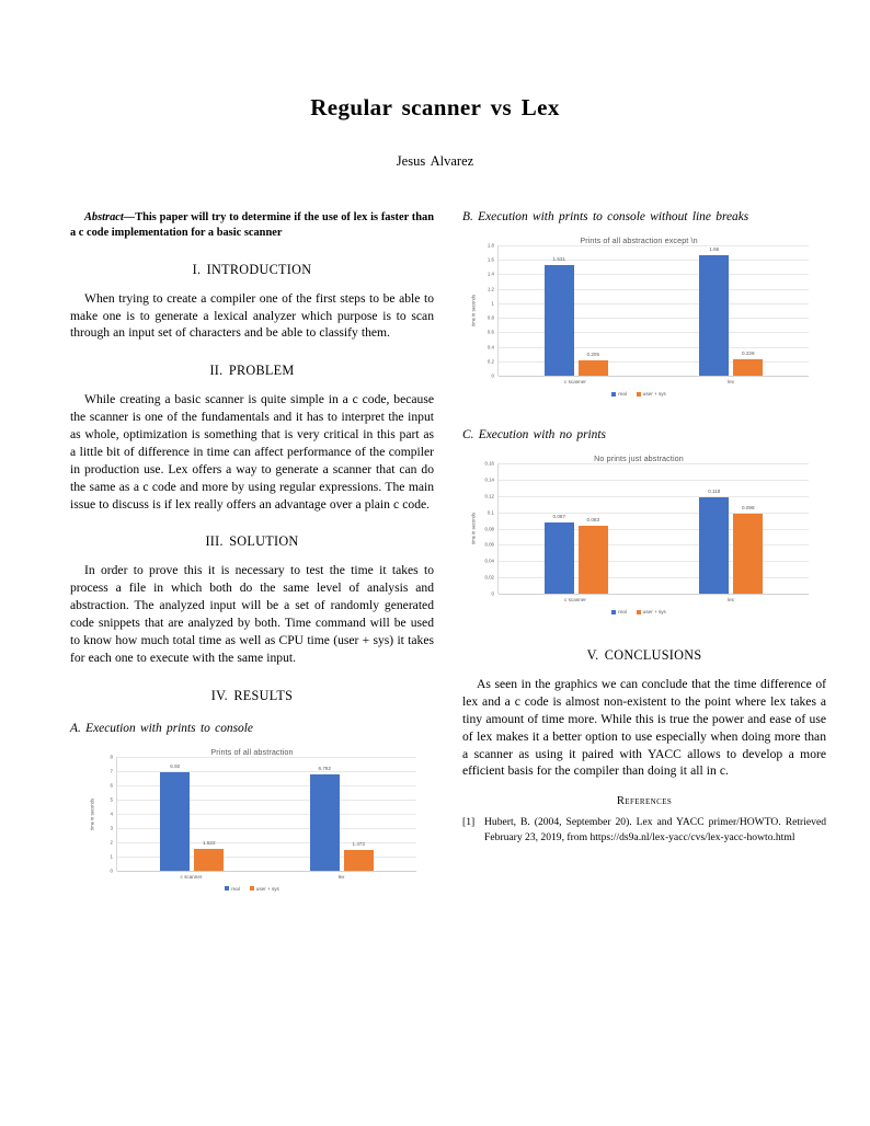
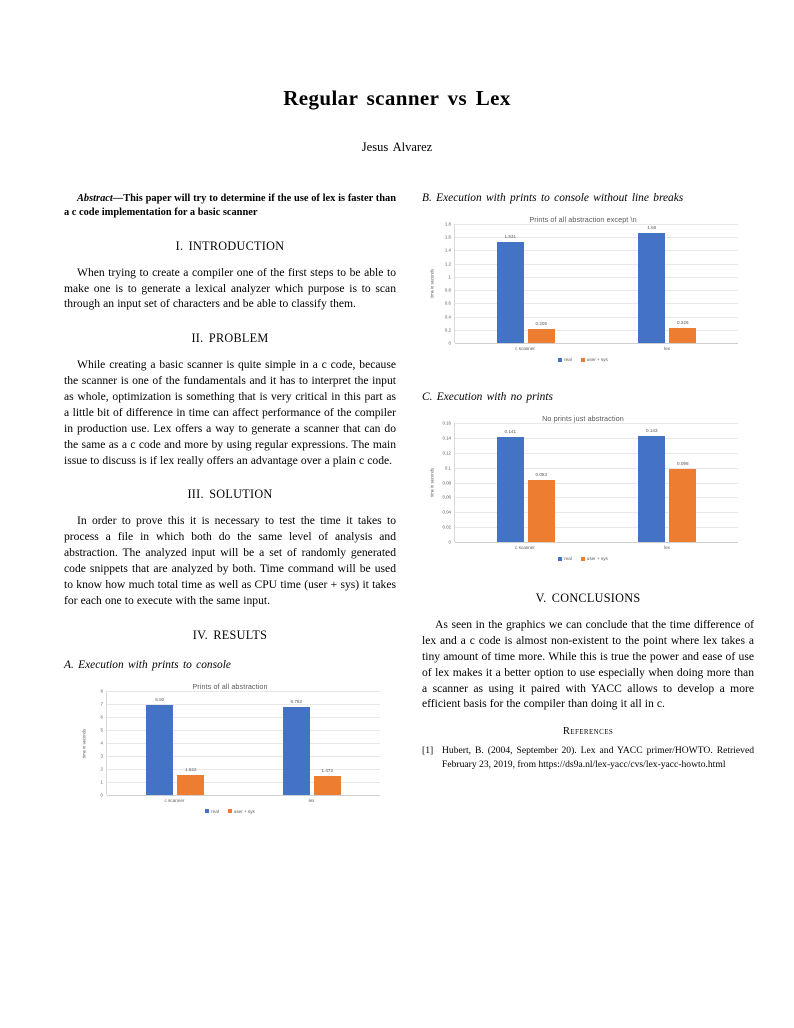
No prints just abstraction/real/c scanner: 0.087 -> 0.141
No prints just abstraction/real/lex: 0.118 -> 0.143
